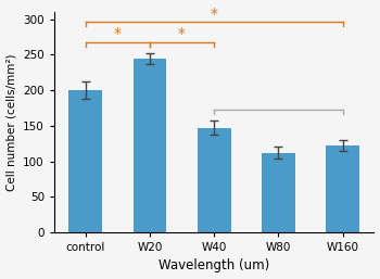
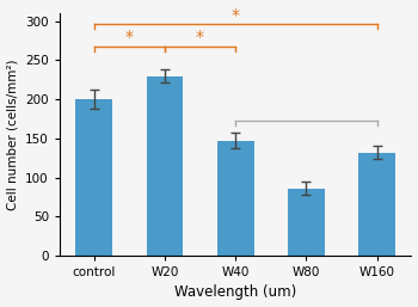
W20: 245 -> 230
W80: 112 -> 86
W160: 122 -> 132
